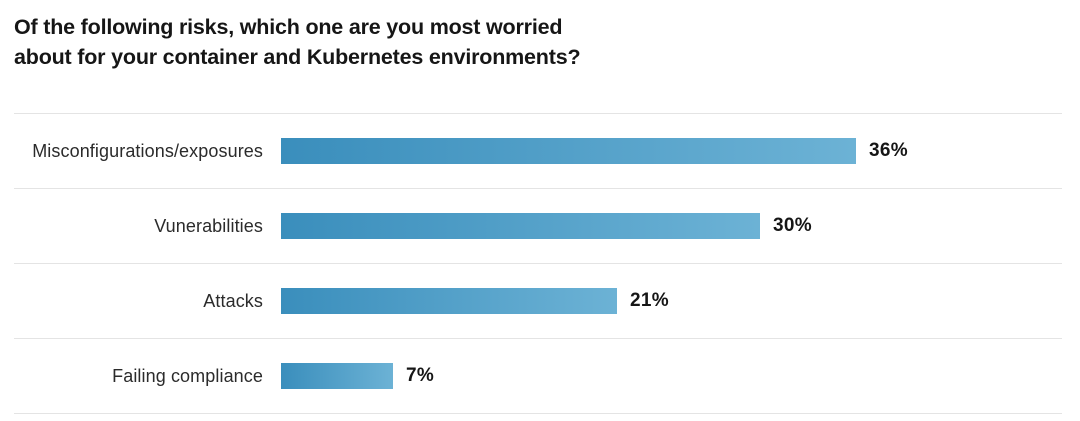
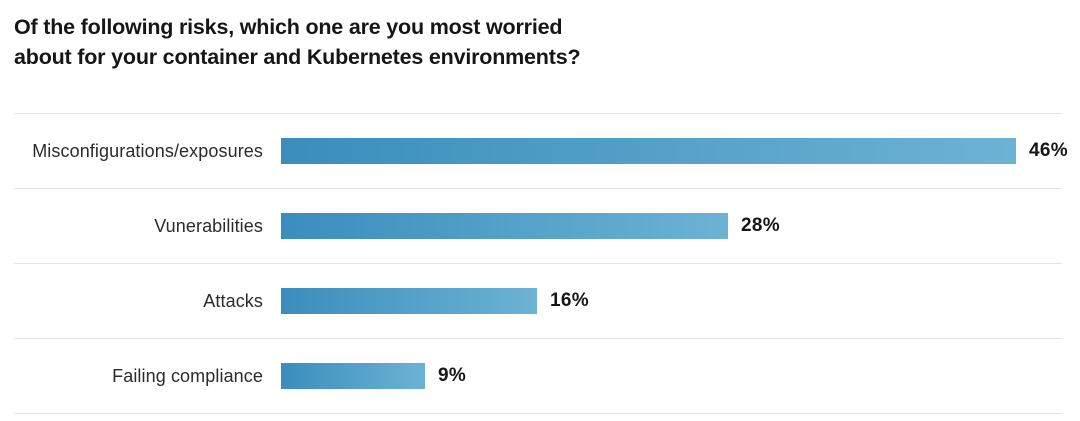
Misconfigurations/exposures: 36% -> 46%
Vunerabilities: 30% -> 28%
Attacks: 21% -> 16%
Failing compliance: 7% -> 9%
